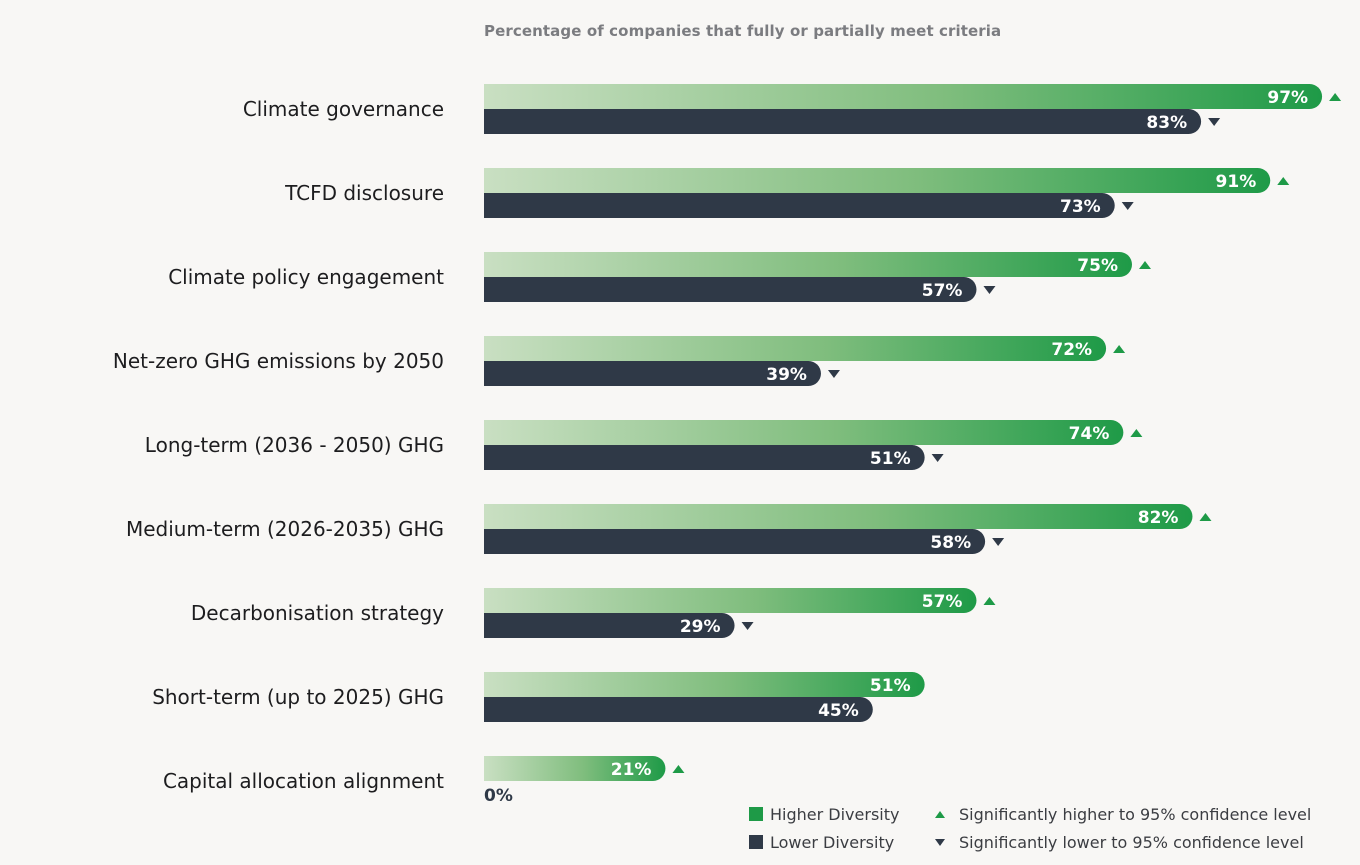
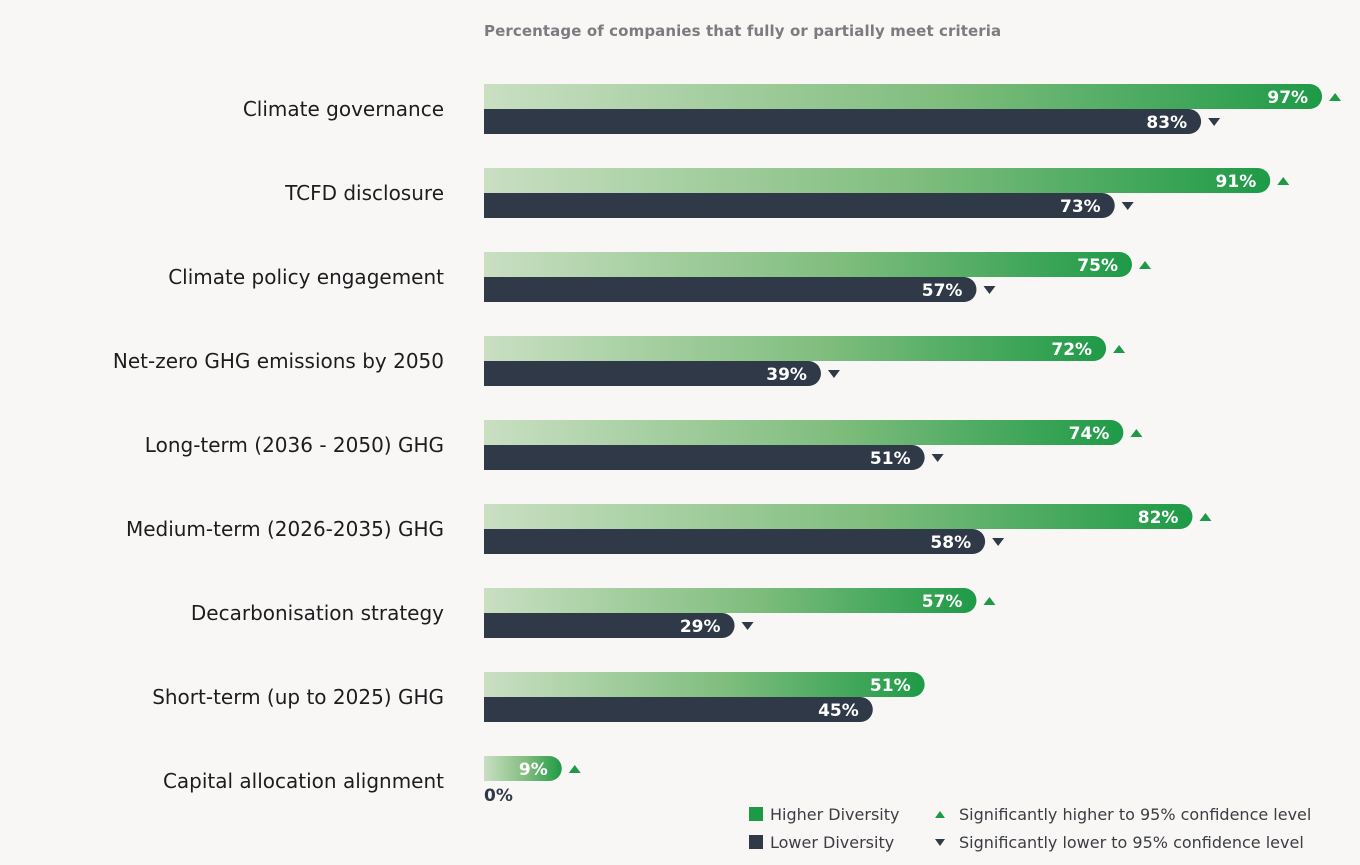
Higher Diversity/Capital allocation alignment: 21% -> 9%
